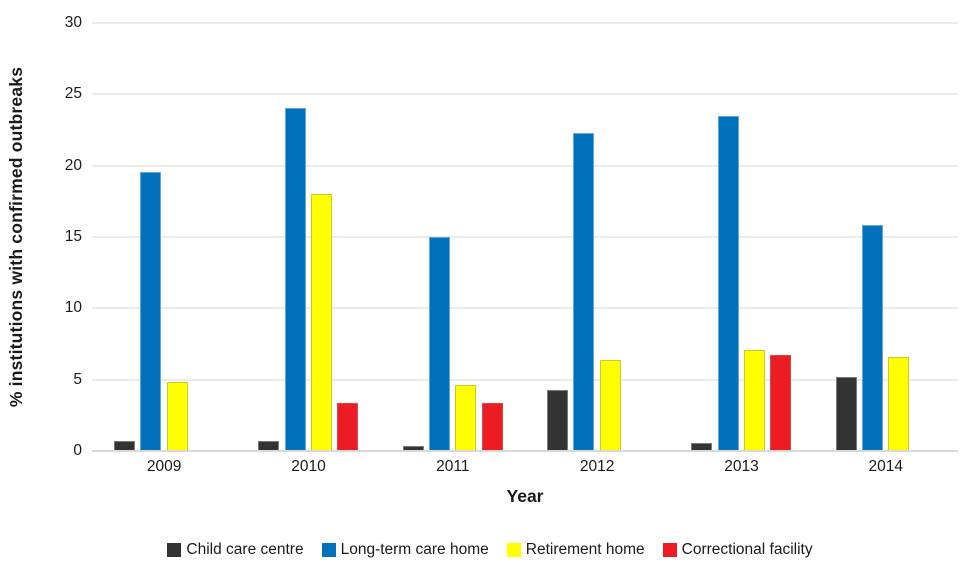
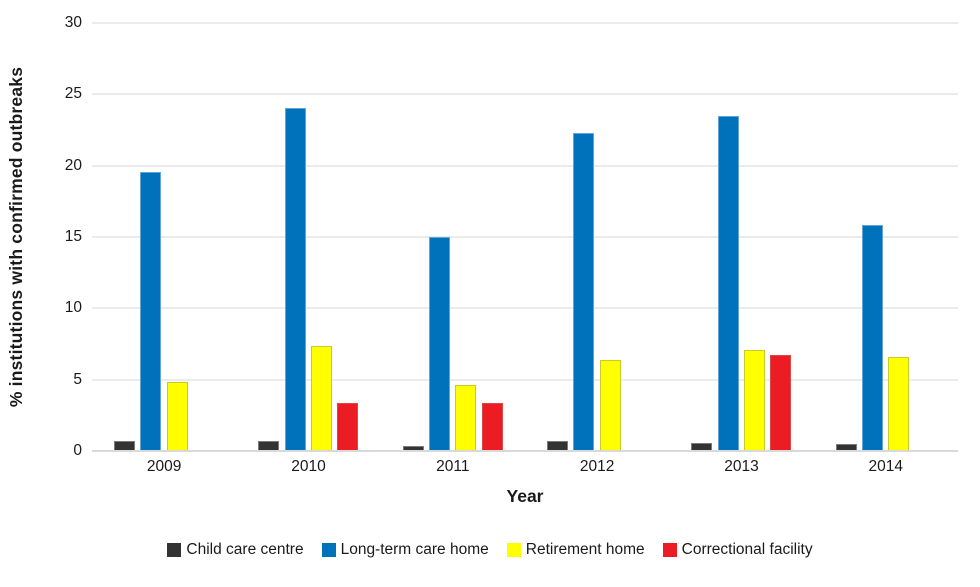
Retirement home/2010: 18.0 -> 7.3
Child care centre/2012: 4.2 -> 0.6
Child care centre/2014: 5.1 -> 0.5
